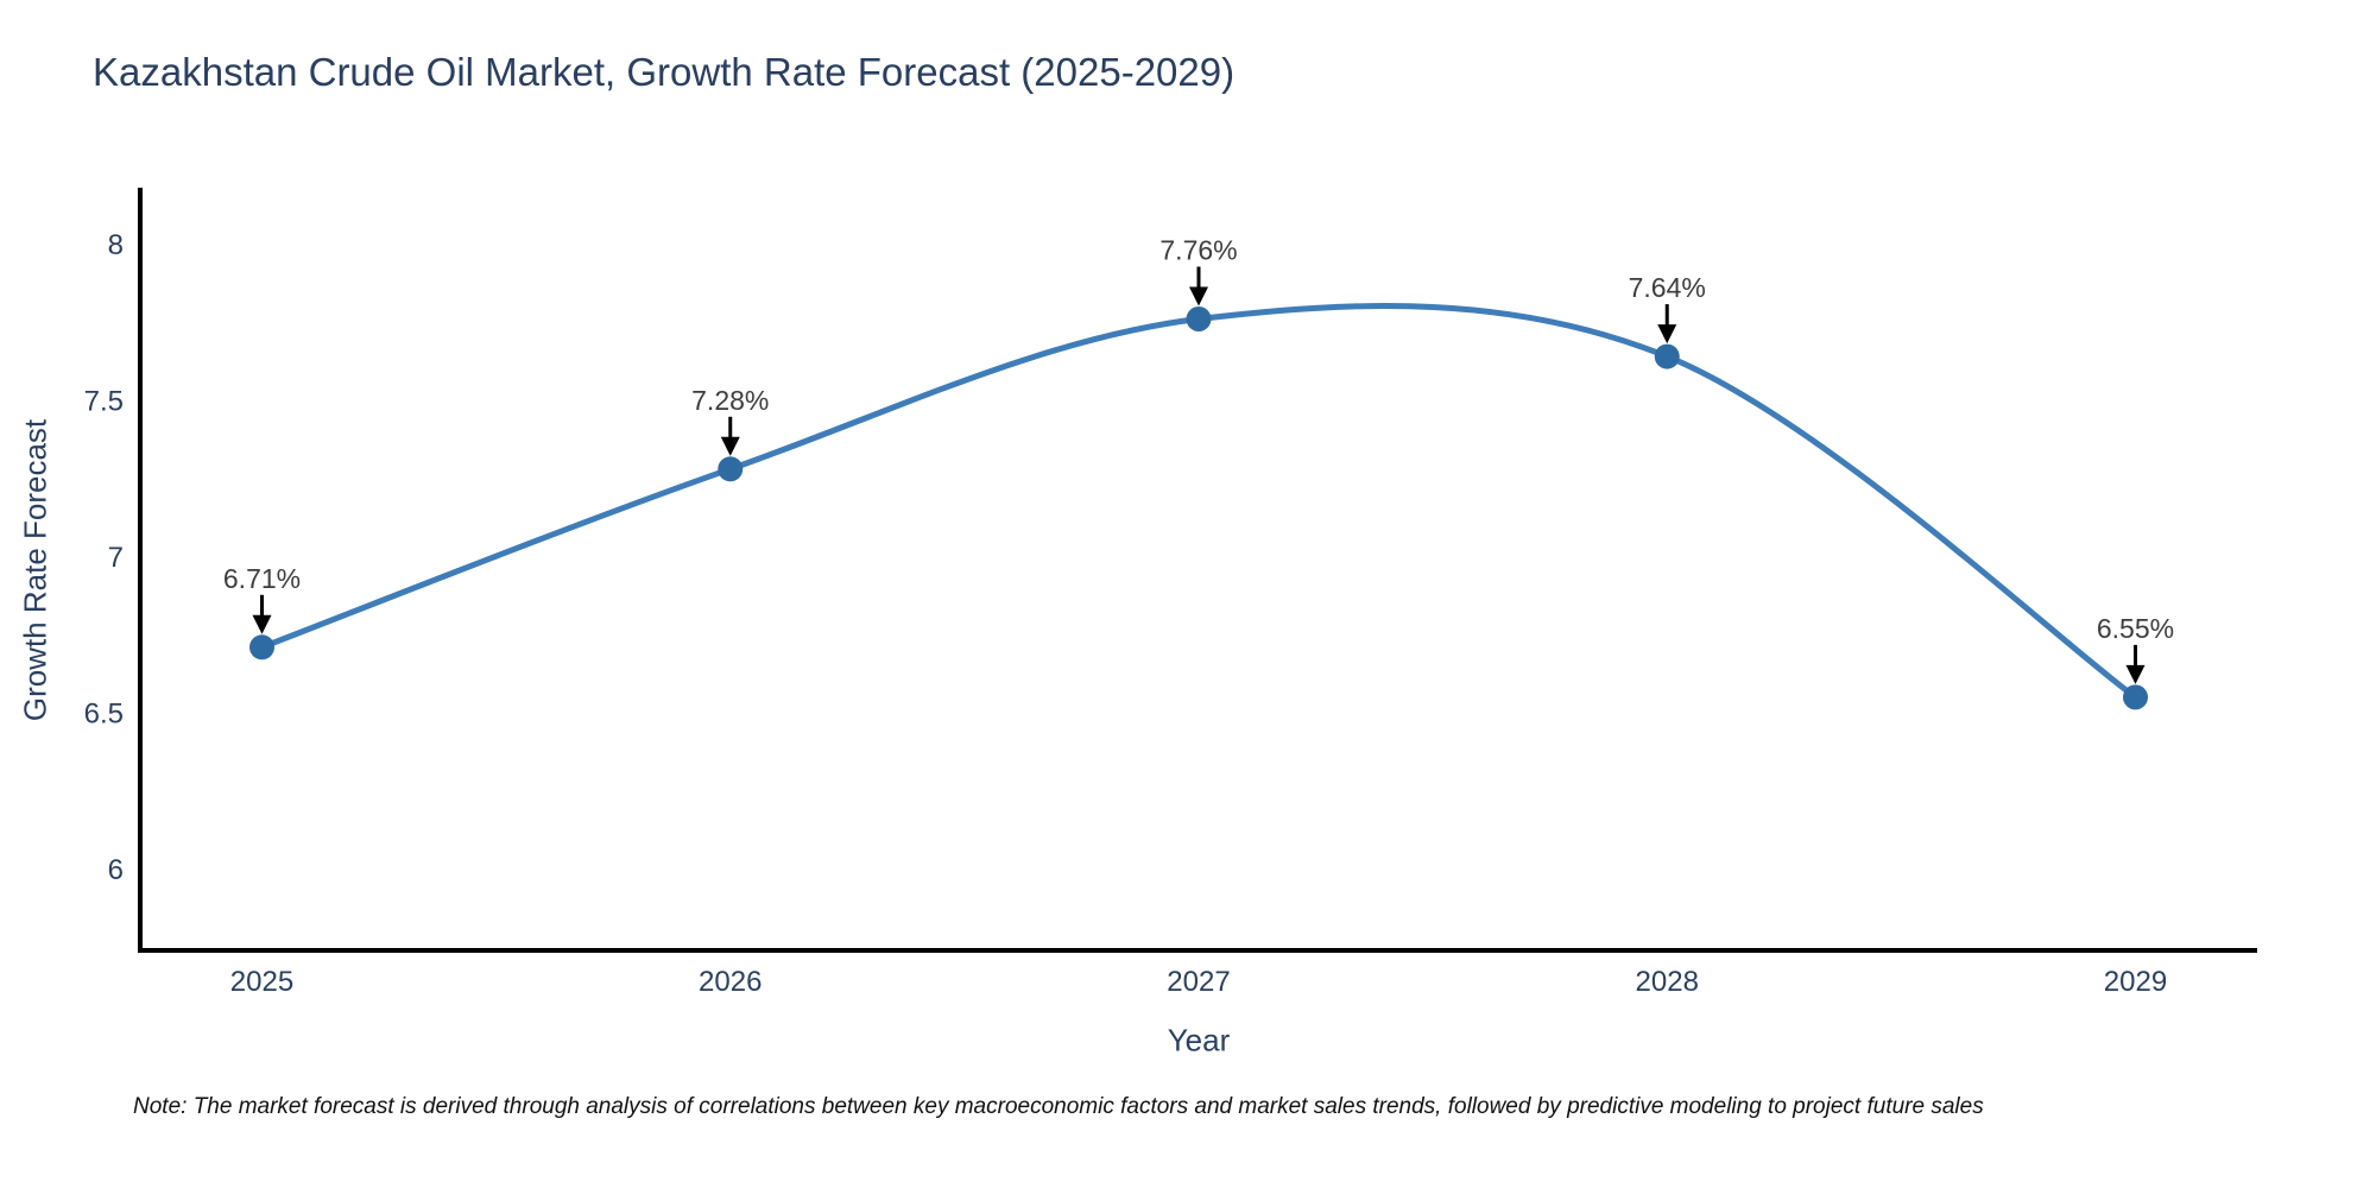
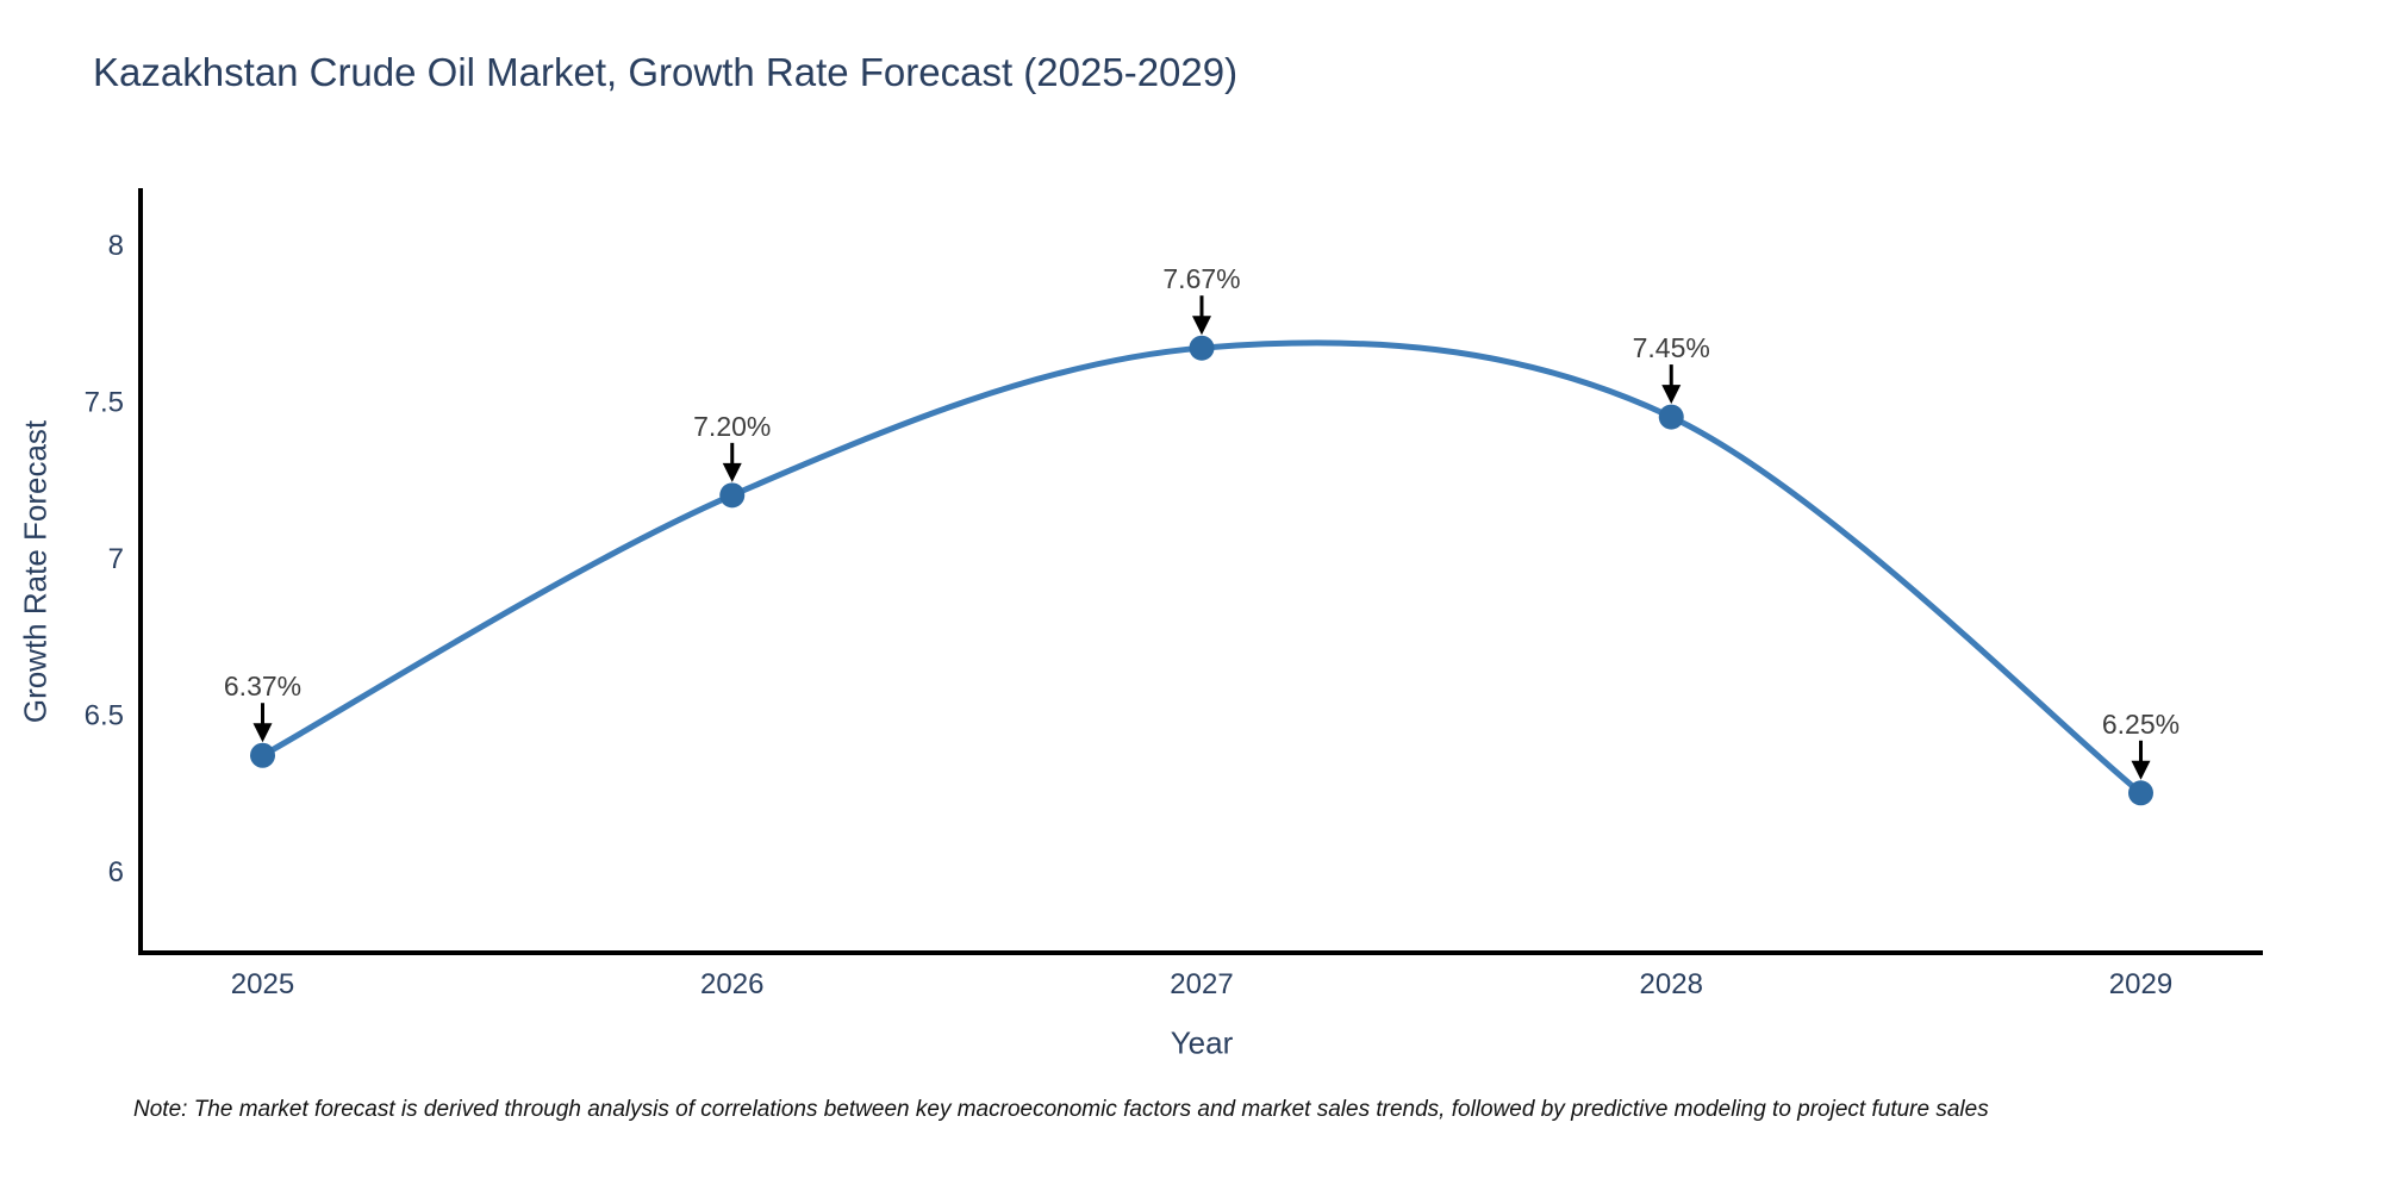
2025: 6.71% -> 6.37%
2026: 7.28% -> 7.20%
2027: 7.76% -> 7.67%
2028: 7.64% -> 7.45%
2029: 6.55% -> 6.25%
